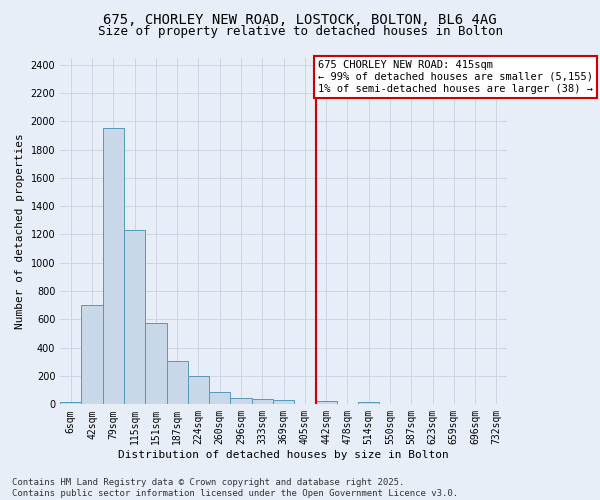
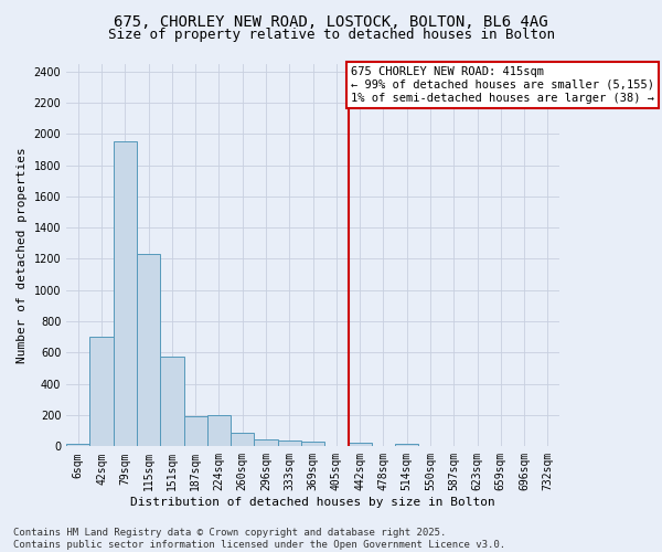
187sqm: 300 -> 190
